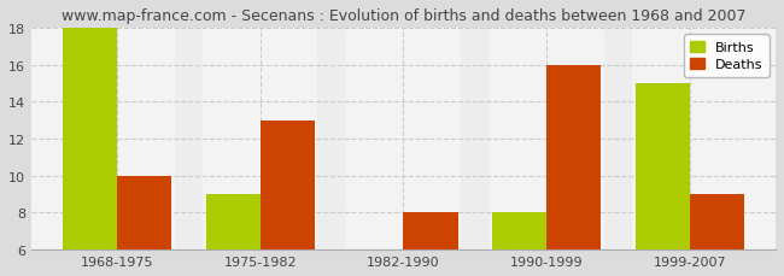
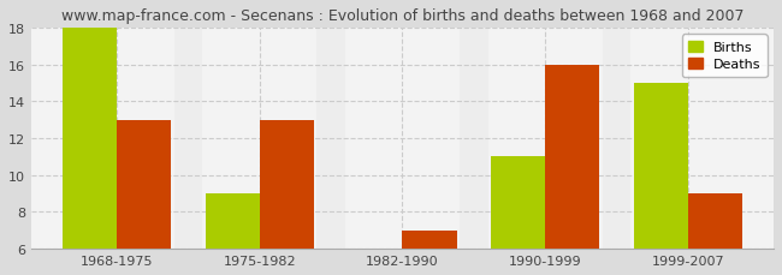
Deaths/1968-1975: 10 -> 13
Deaths/1982-1990: 8 -> 7
Births/1990-1999: 8 -> 11
